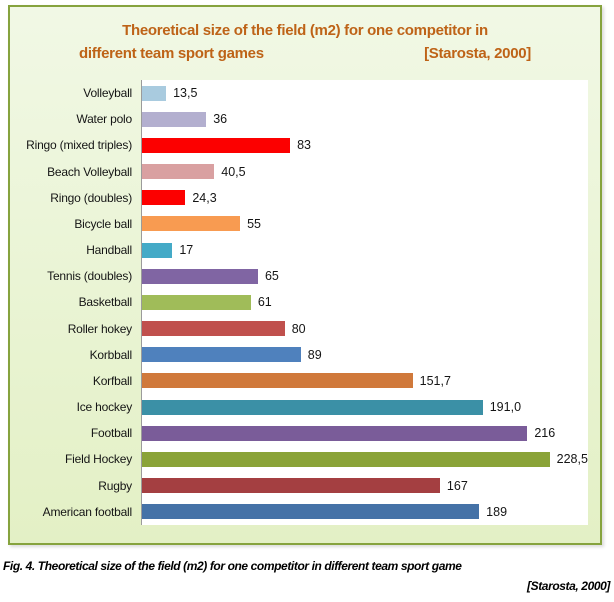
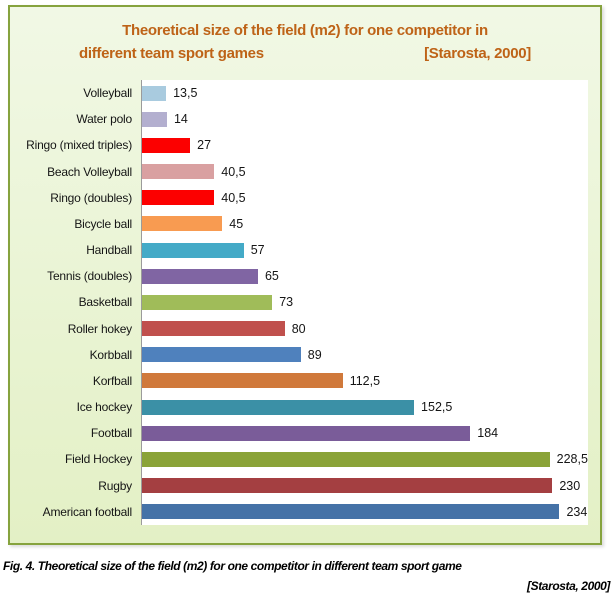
Water polo: 36 -> 14
Ringo (mixed triples): 83 -> 27
Ringo (doubles): 24,3 -> 40,5
Bicycle ball: 55 -> 45
Handball: 17 -> 57
Basketball: 61 -> 73
Korfball: 151,7 -> 112,5
Ice hockey: 191,0 -> 152,5
Football: 216 -> 184
Rugby: 167 -> 230
American football: 189 -> 234
